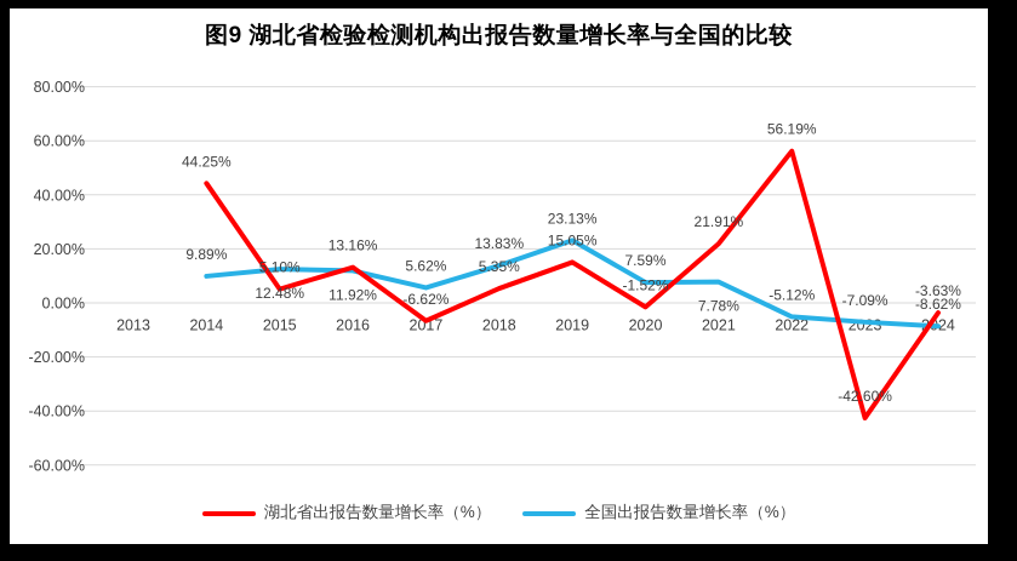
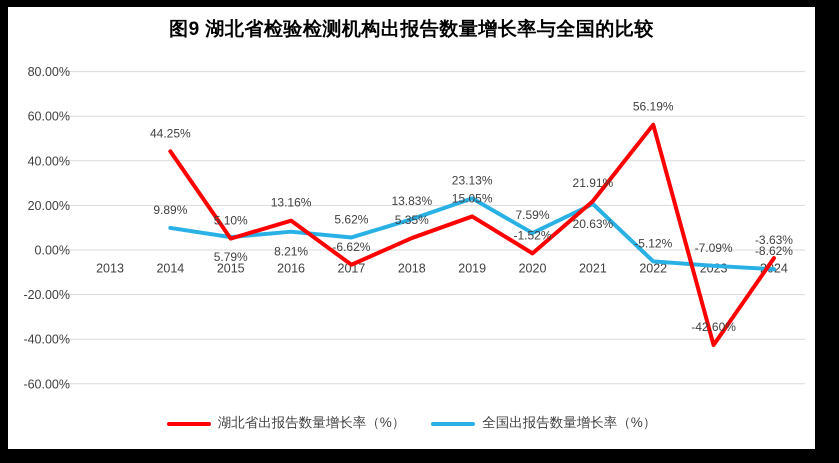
全国出报告数量增长率（%）/2015: 12.48% -> 5.79%
全国出报告数量增长率（%）/2016: 11.92% -> 8.21%
全国出报告数量增长率（%）/2021: 7.78% -> 20.63%
